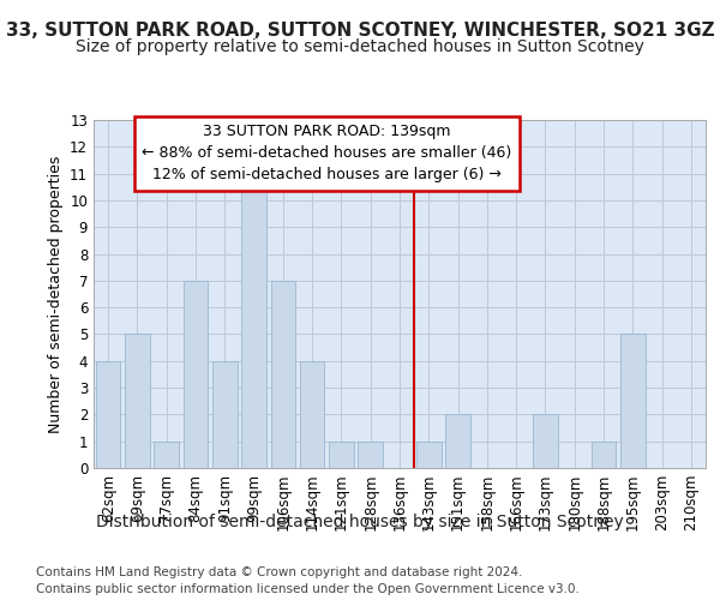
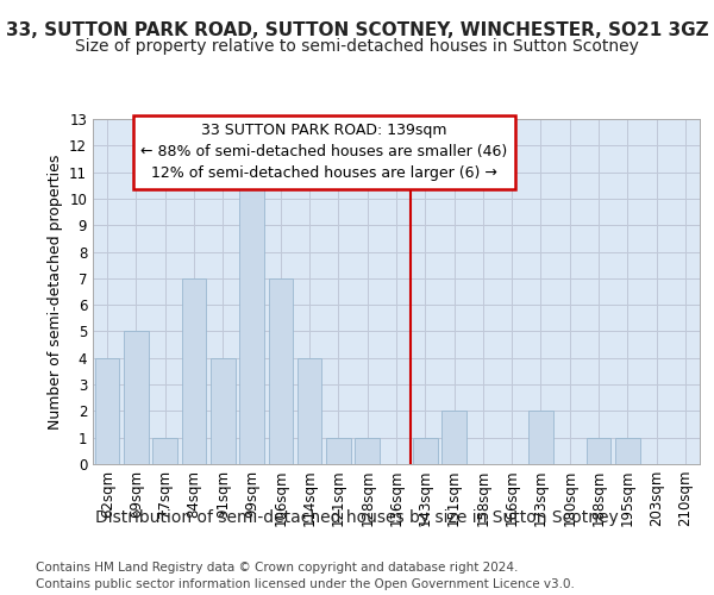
195sqm: 5 -> 1
